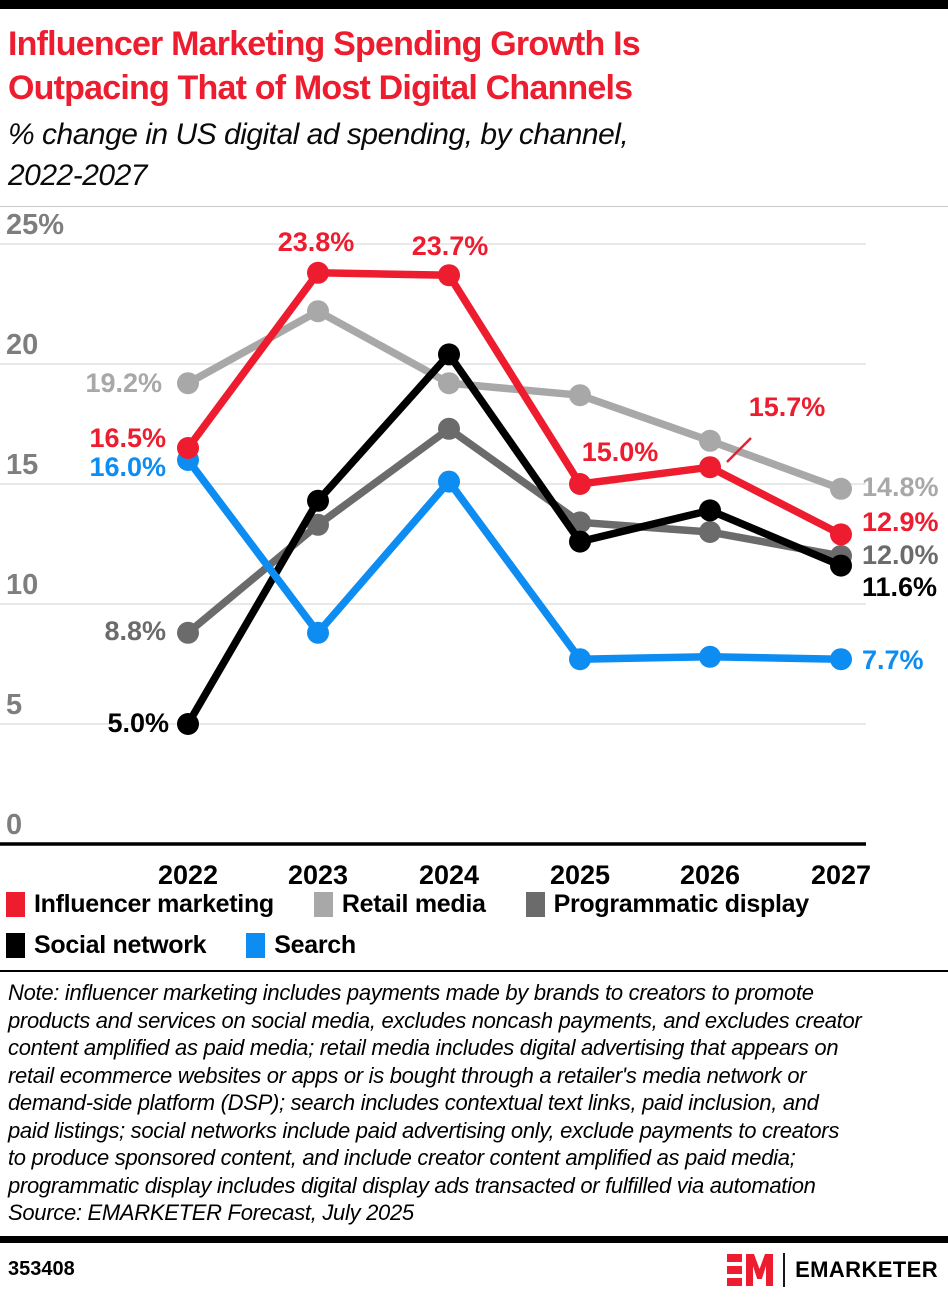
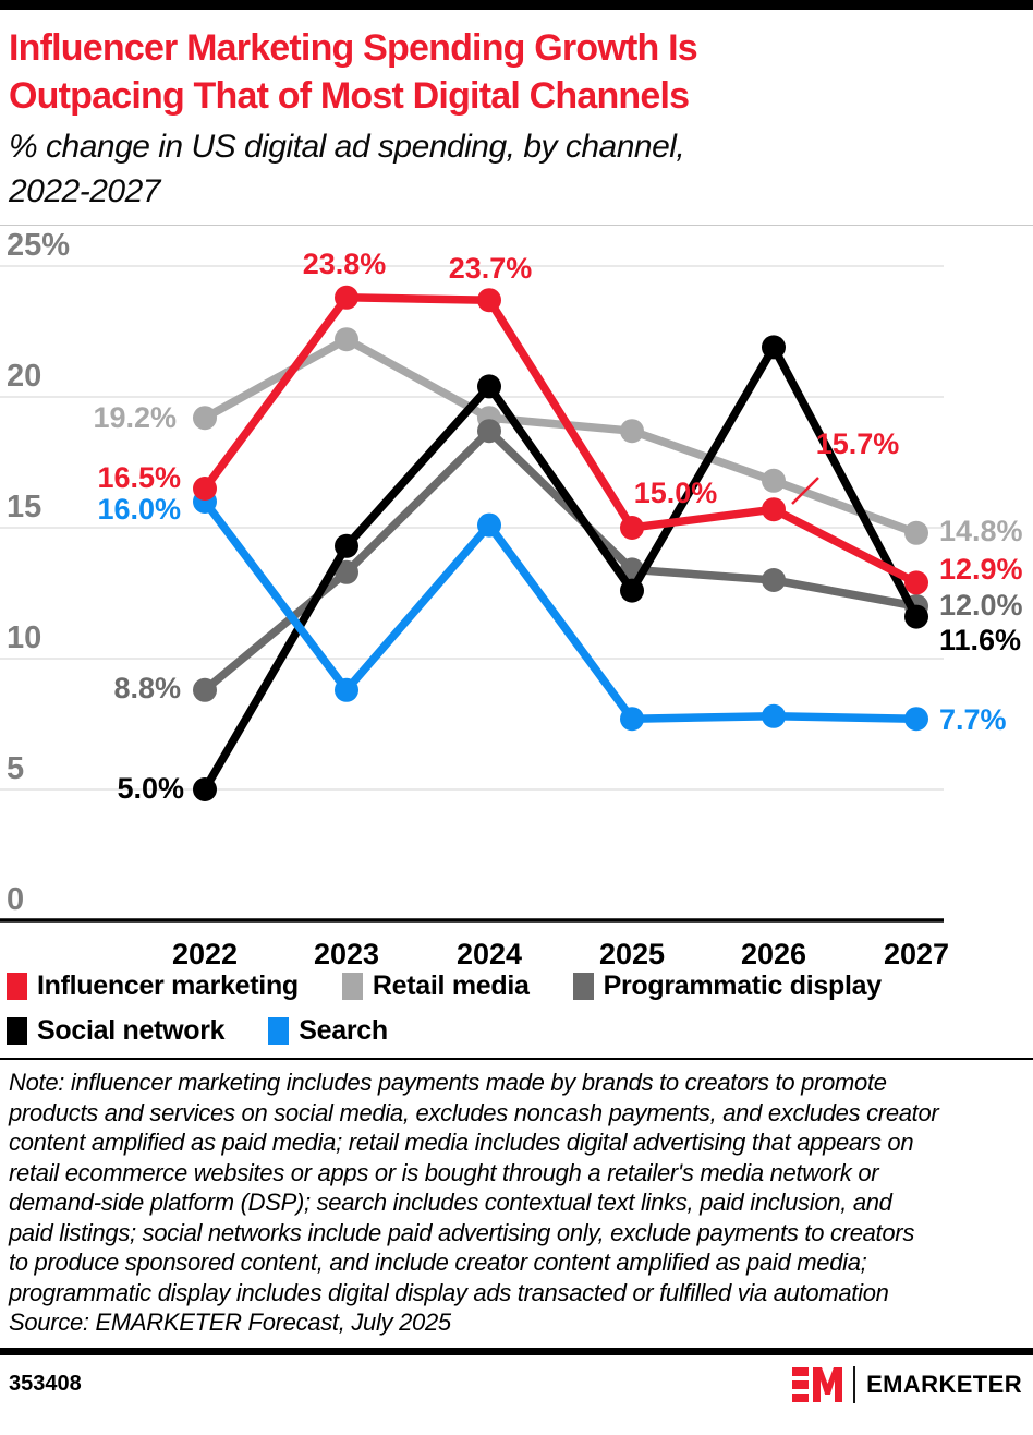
Programmatic display/2024: 17.3% -> 18.7%
Social network/2026: 13.9% -> 21.9%
